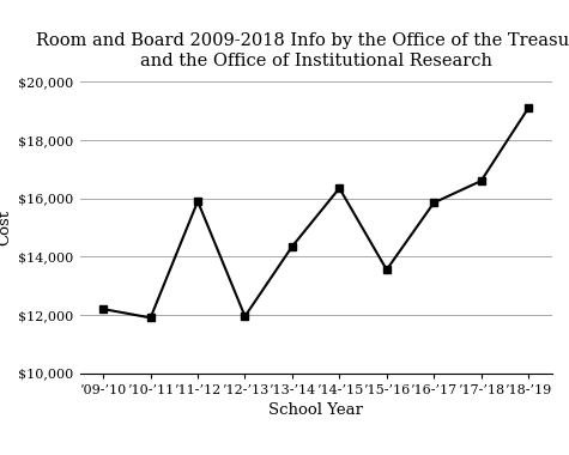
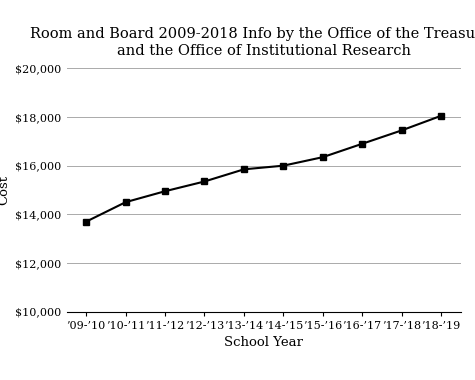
’09-’10: $12,200 -> $13,700
’10-’11: $11,900 -> $14,500
’11-’12: $15,900 -> $14,950
’12-’13: $11,950 -> $15,350
’13-’14: $14,350 -> $15,850
’14-’15: $16,350 -> $16,000
’15-’16: $13,550 -> $16,350
’16-’17: $15,850 -> $16,900
’17-’18: $16,600 -> $17,450
’18-’19: $19,100 -> $18,050
